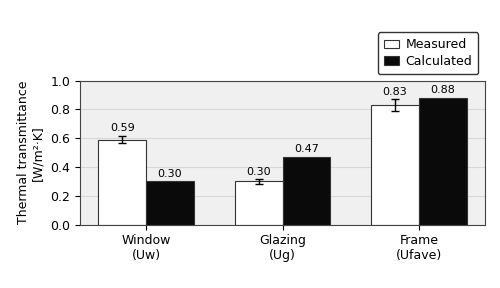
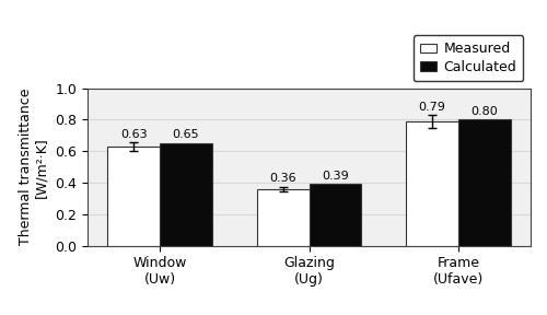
Measured/Window (Uw): 0.59 -> 0.63
Calculated/Window (Uw): 0.30 -> 0.65
Measured/Glazing (Ug): 0.30 -> 0.36
Calculated/Glazing (Ug): 0.47 -> 0.39
Measured/Frame (Ufave): 0.83 -> 0.79
Calculated/Frame (Ufave): 0.88 -> 0.80
